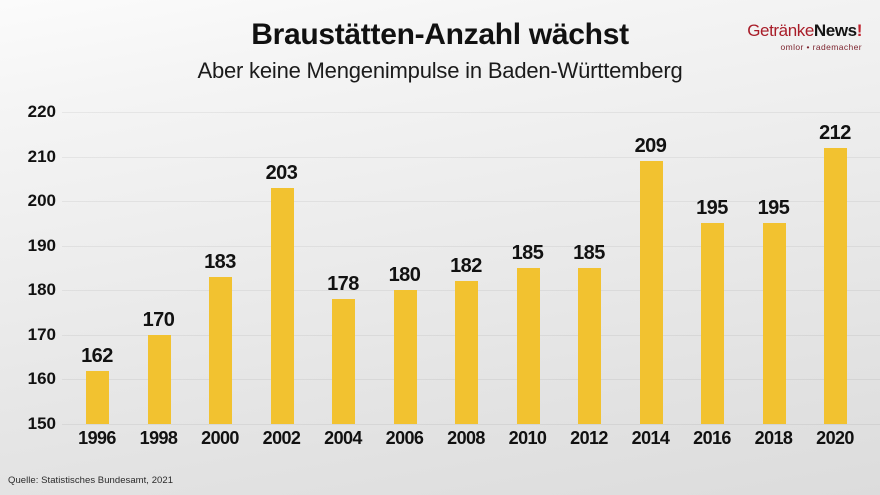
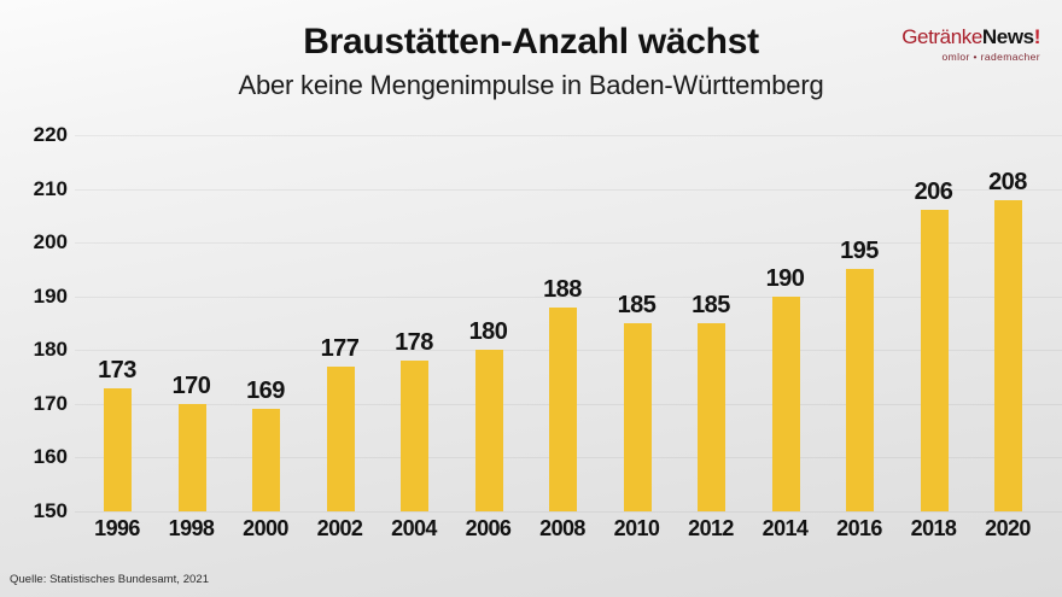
1996: 162 -> 173
2000: 183 -> 169
2002: 203 -> 177
2008: 182 -> 188
2014: 209 -> 190
2018: 195 -> 206
2020: 212 -> 208
